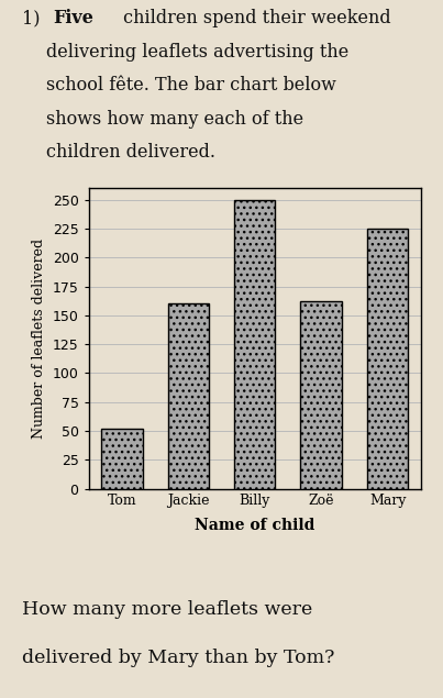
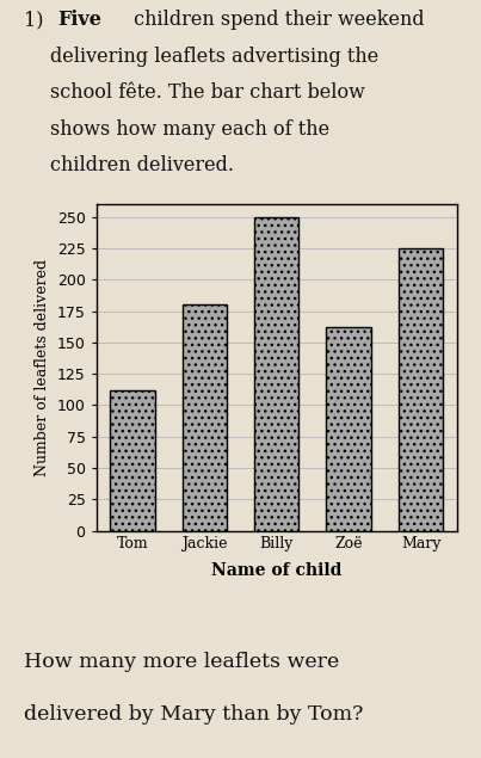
Tom: 52 -> 112
Jackie: 160 -> 180
